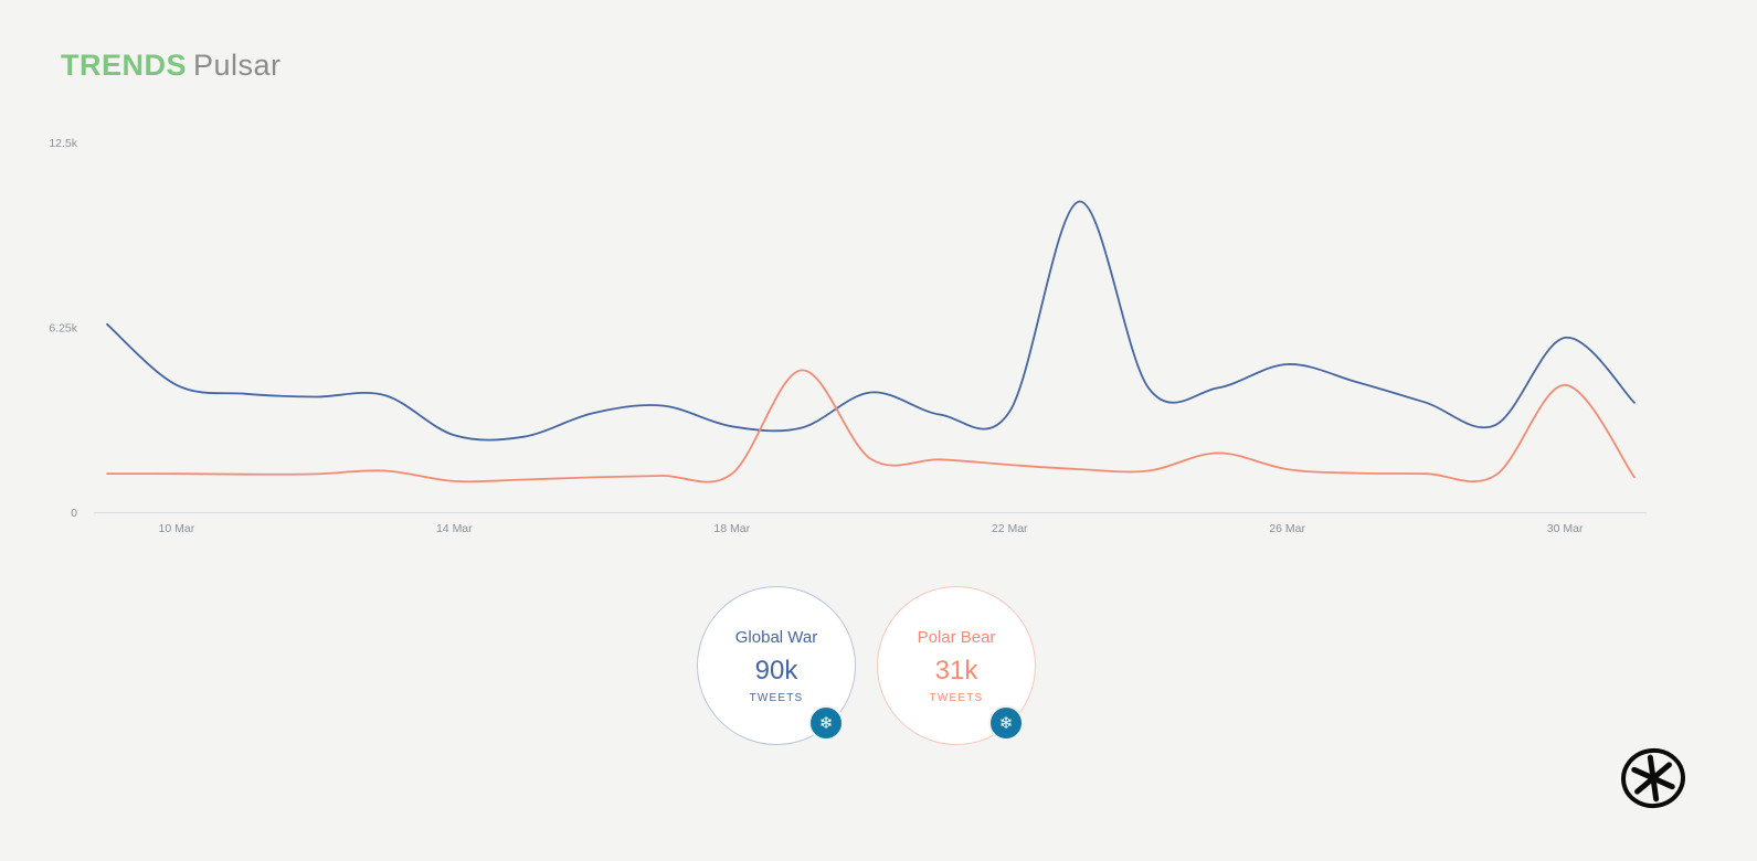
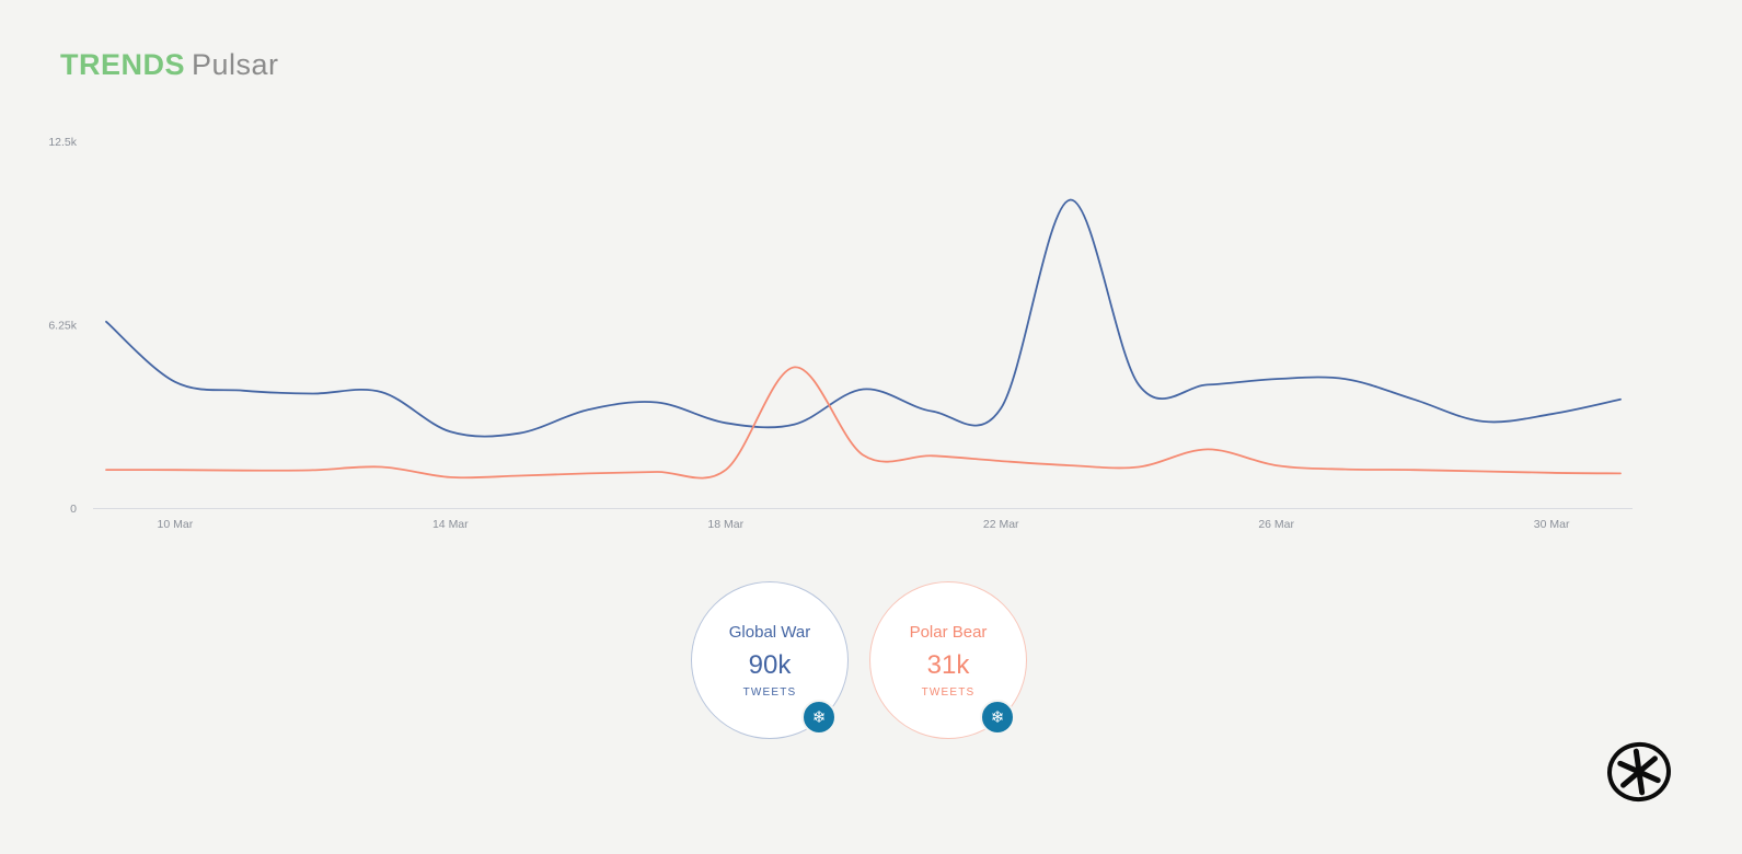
Global War/26 Mar: 5.0k -> 4.4k
Global War/30 Mar: 5.9k -> 3.2k
Polar Bear/30 Mar: 4.3k -> 1.2k
